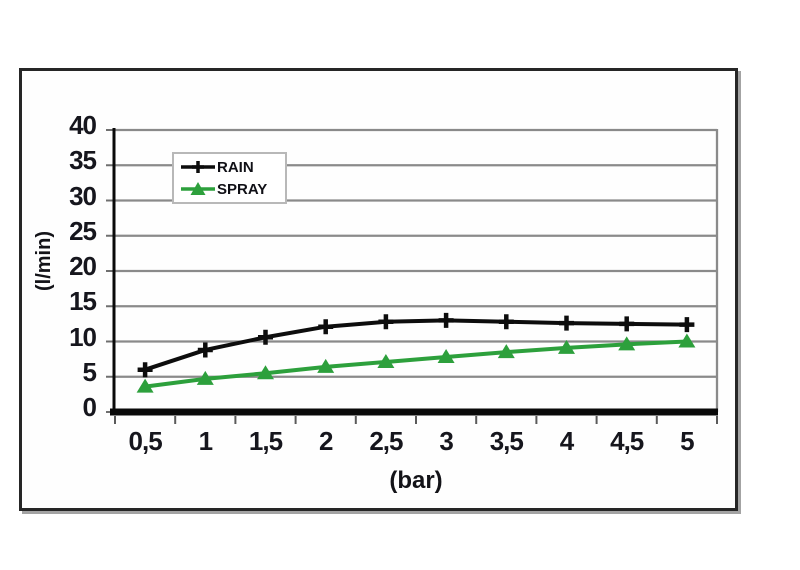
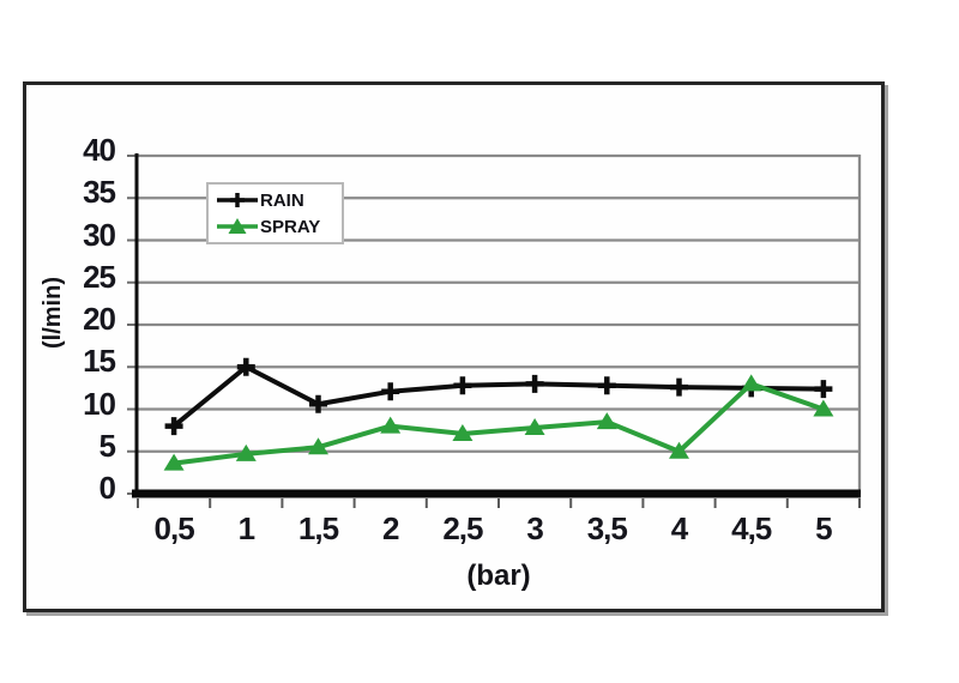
RAIN/0,5: 6 -> 8
RAIN/1: 9 -> 15
SPRAY/2: 6 -> 8
SPRAY/4: 9 -> 5
SPRAY/4,5: 10 -> 13
